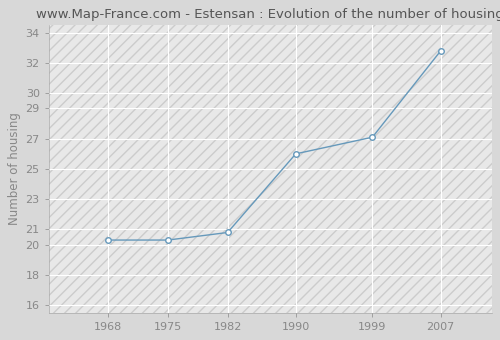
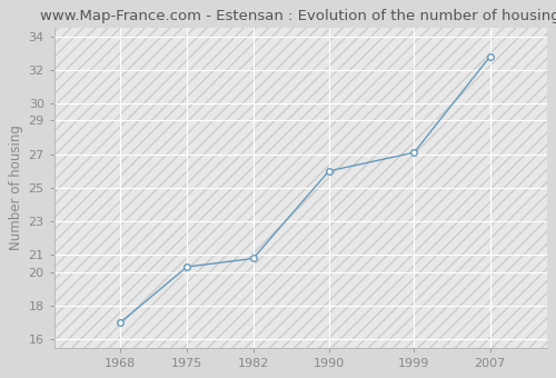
1968: 20.3 -> 17.0
